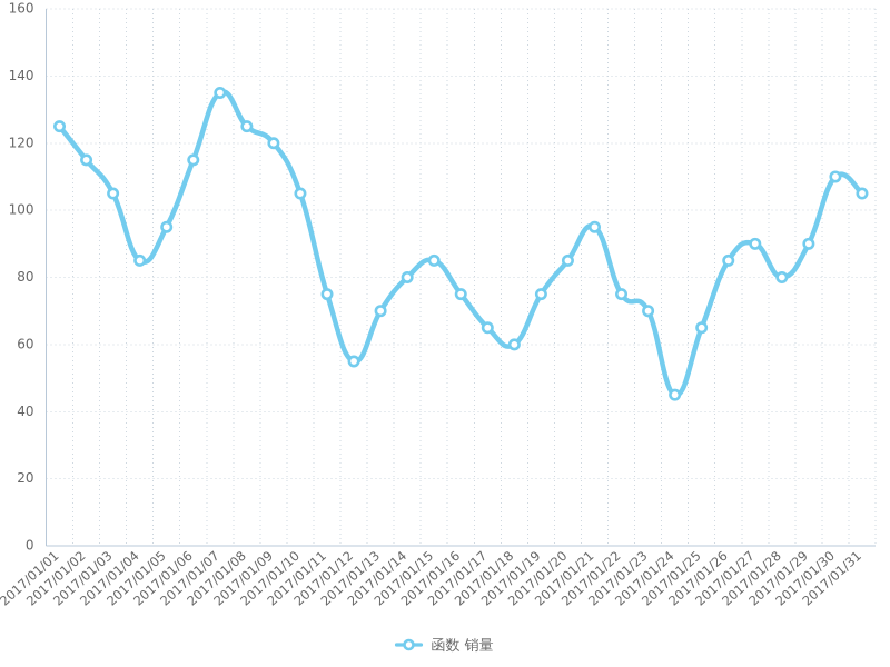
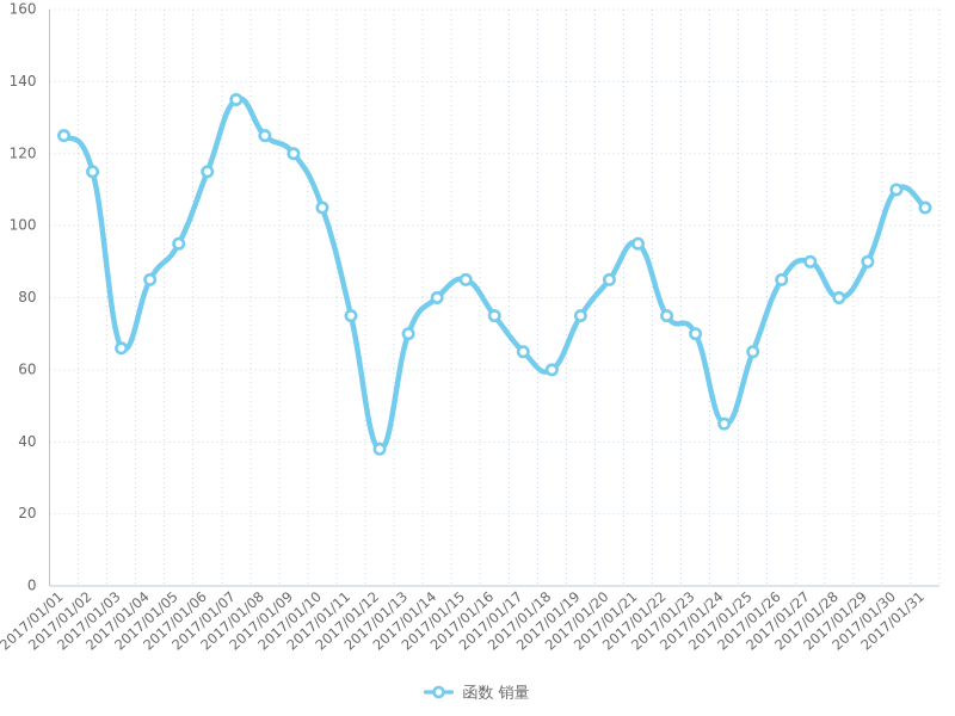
2017/01/03: 105 -> 66
2017/01/12: 55 -> 38
